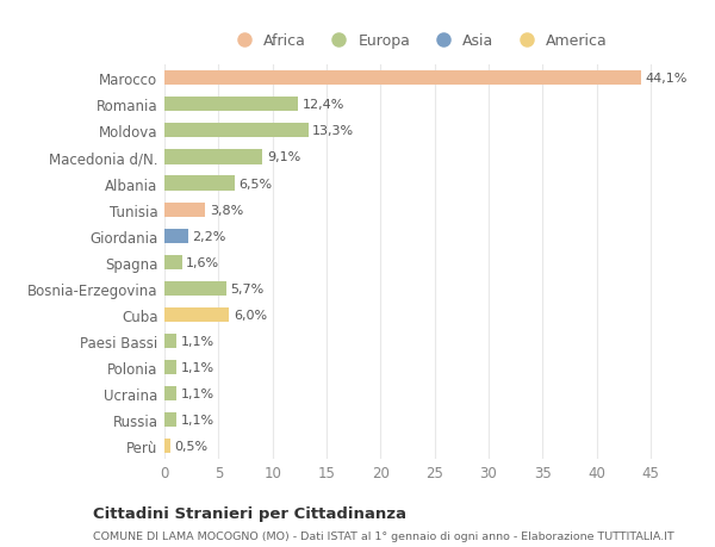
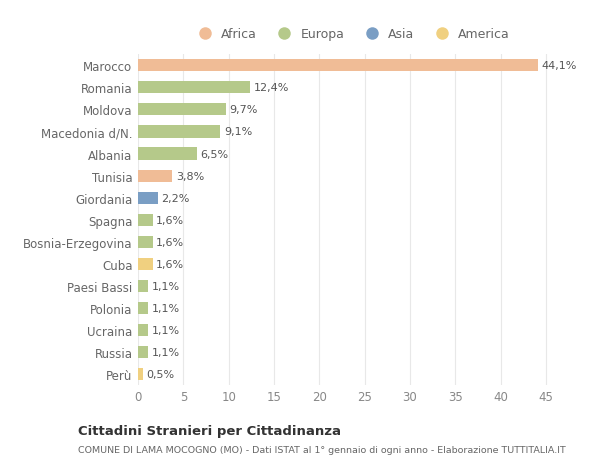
Moldova: 13,3% -> 9,7%
Bosnia-Erzegovina: 5,7% -> 1,6%
Cuba: 6,0% -> 1,6%
